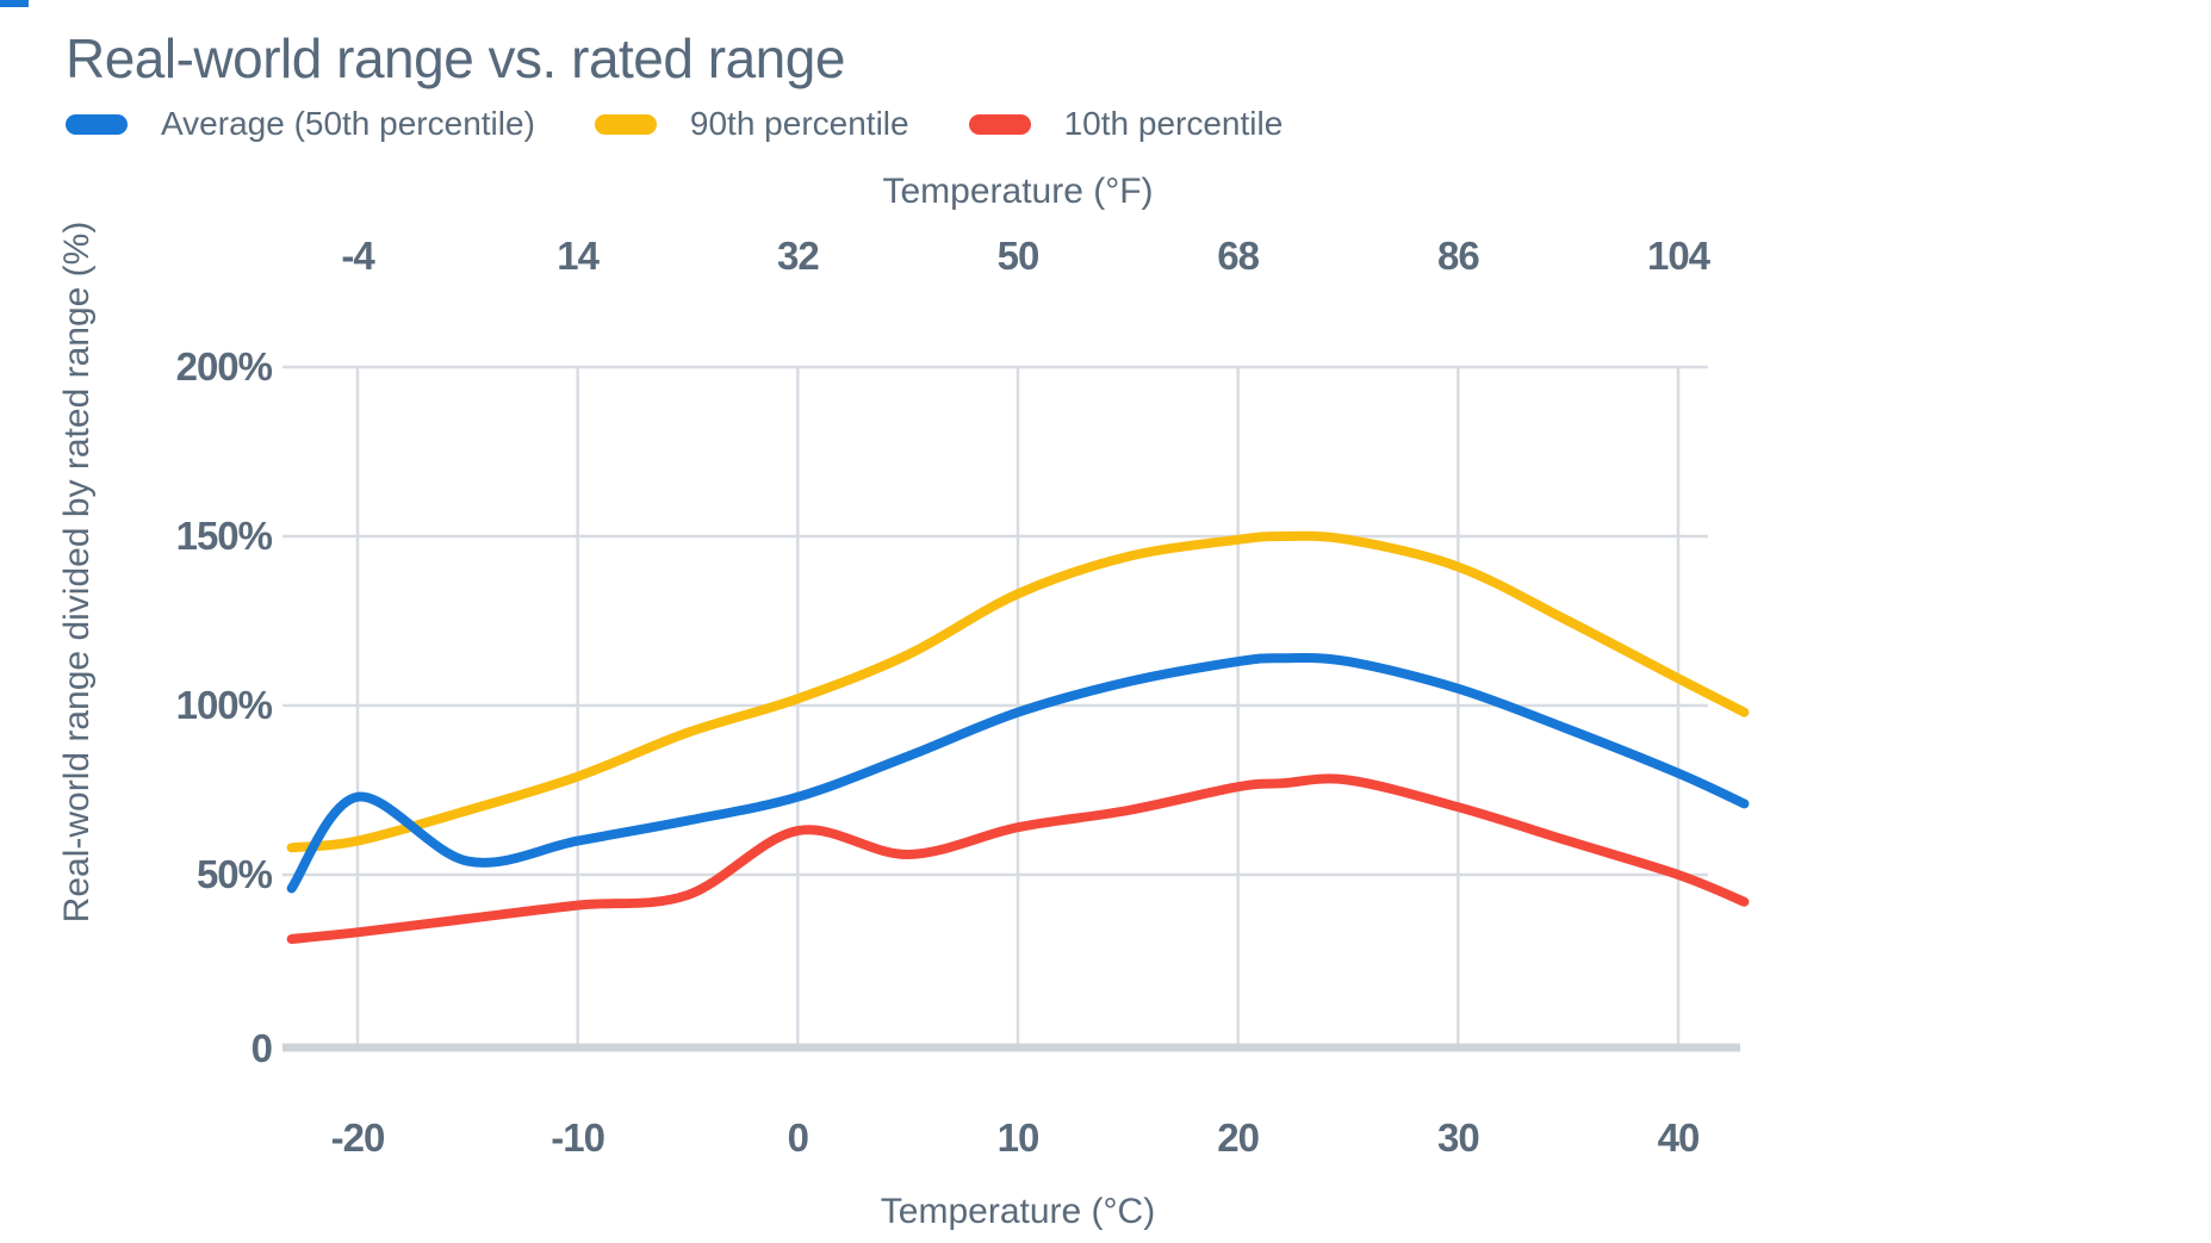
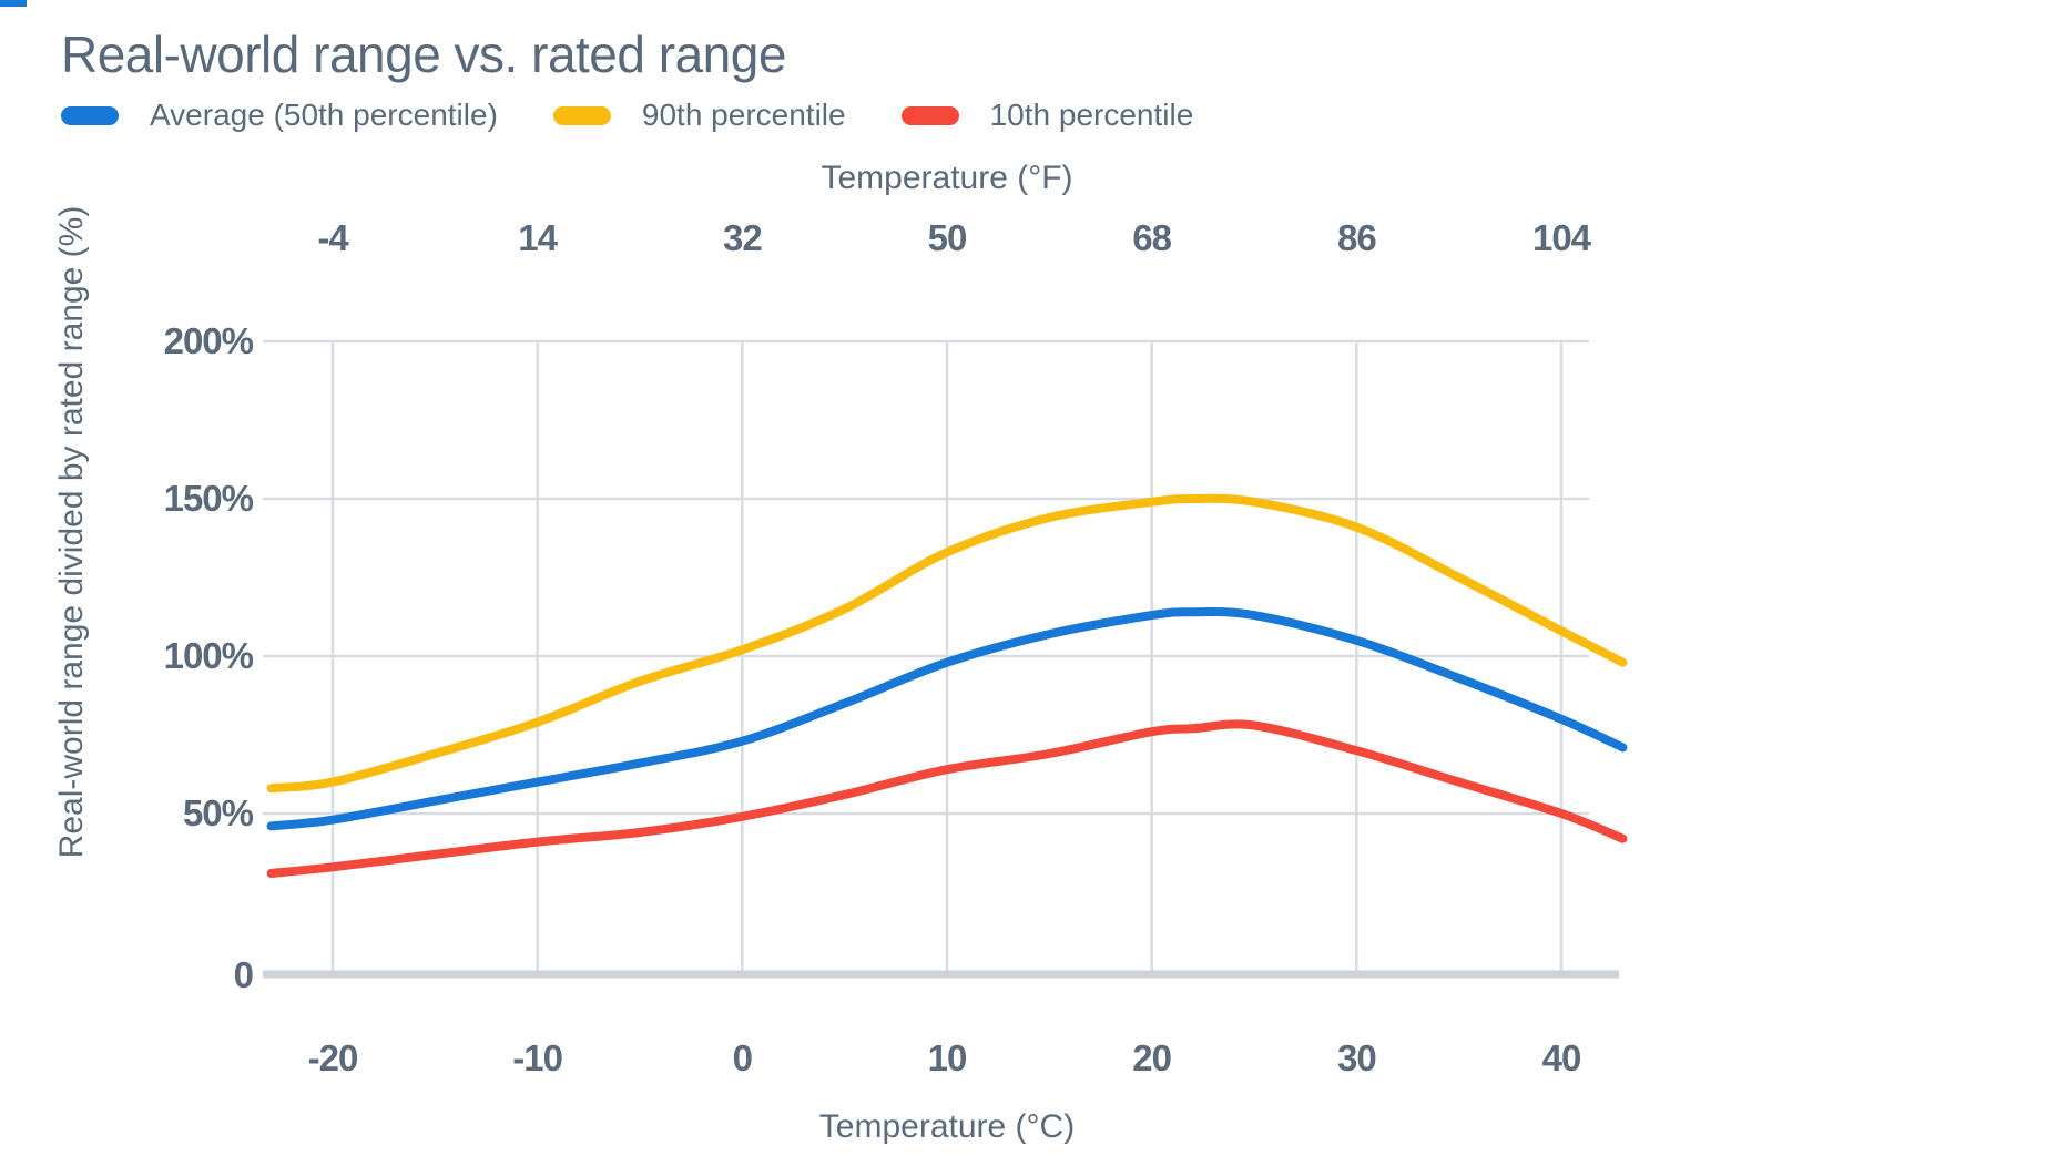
Average (50th percentile)/-20: 73% -> 48%
10th percentile/0: 63% -> 49%
